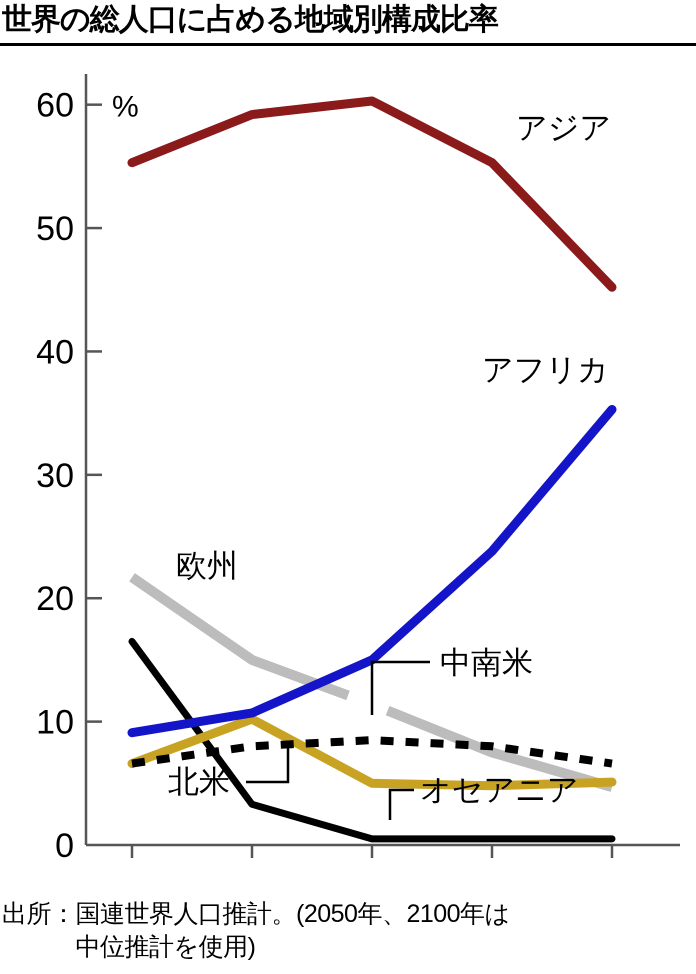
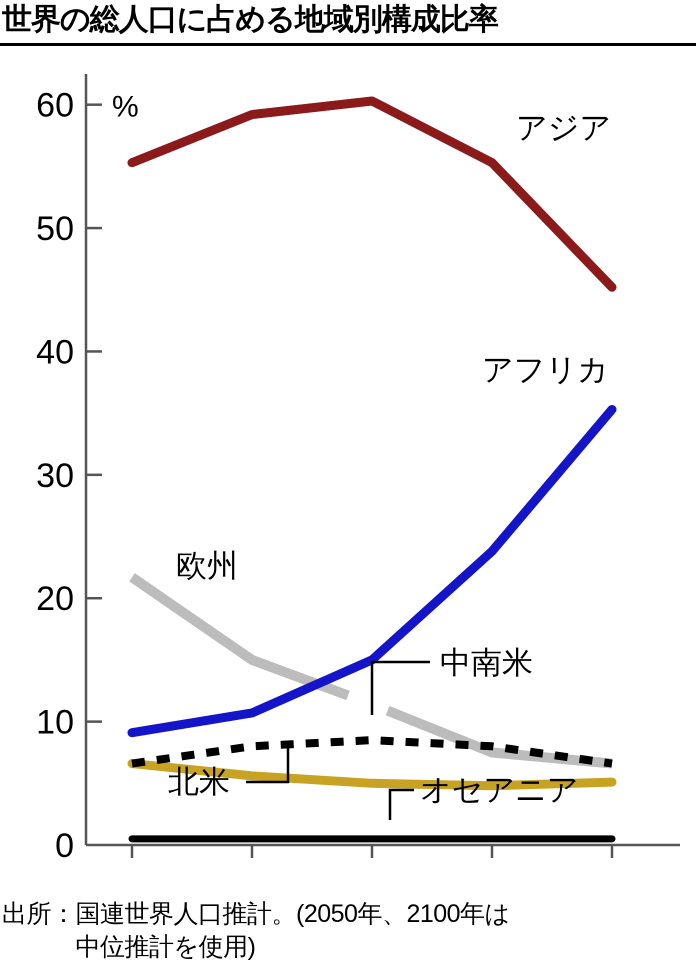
オセアニア/1950年: 16.5 -> 0.5
北米/1980: 10.2 -> 5.6
オセアニア/1980: 3.3 -> 0.5
欧州/2100: 4.7 -> 6.6
